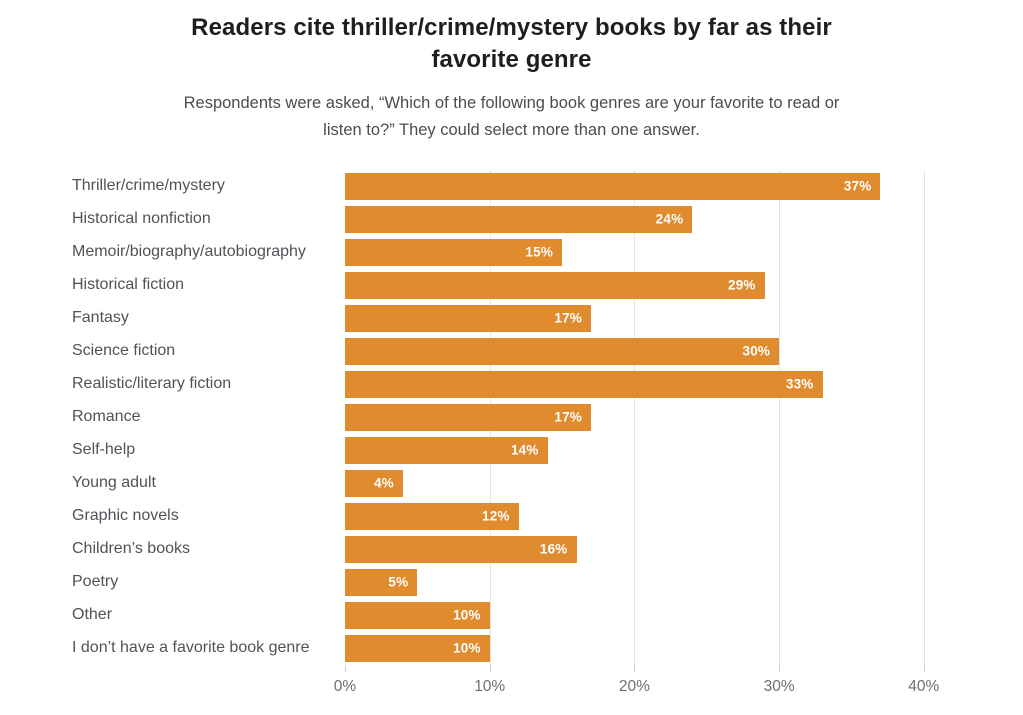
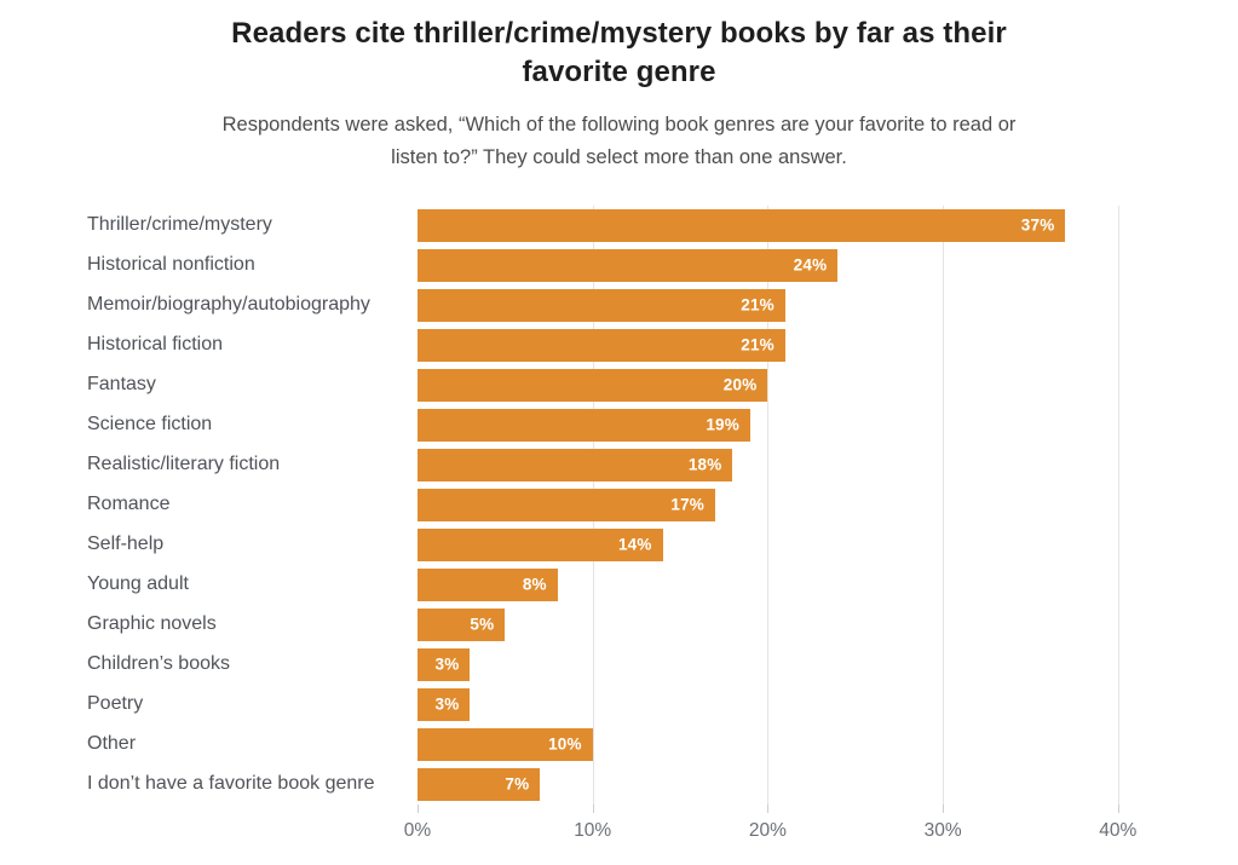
Memoir/biography/autobiography: 15% -> 21%
Historical fiction: 29% -> 21%
Fantasy: 17% -> 20%
Science fiction: 30% -> 19%
Realistic/literary fiction: 33% -> 18%
Young adult: 4% -> 8%
Graphic novels: 12% -> 5%
Children’s books: 16% -> 3%
Poetry: 5% -> 3%
I don’t have a favorite book genre: 10% -> 7%
